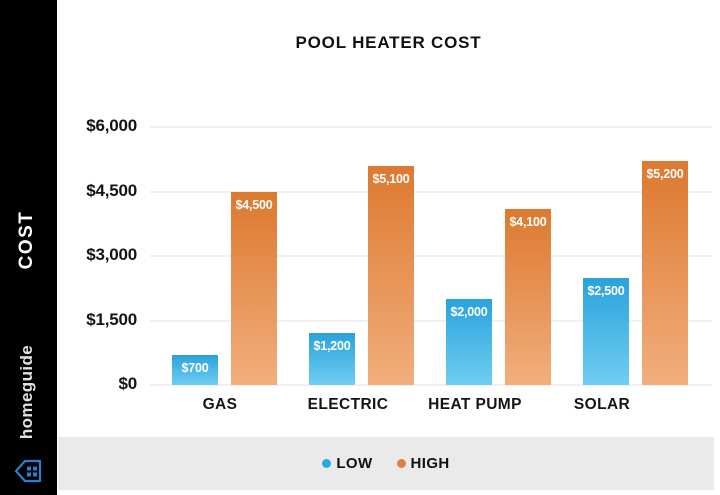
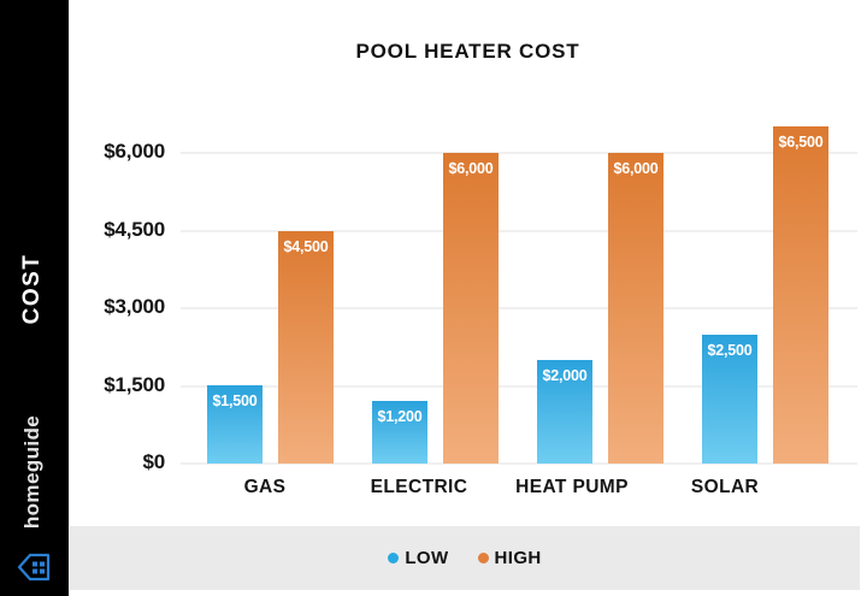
LOW/GAS: $700 -> $1,500
HIGH/ELECTRIC: $5,100 -> $6,000
HIGH/HEAT PUMP: $4,100 -> $6,000
HIGH/SOLAR: $5,200 -> $6,500
